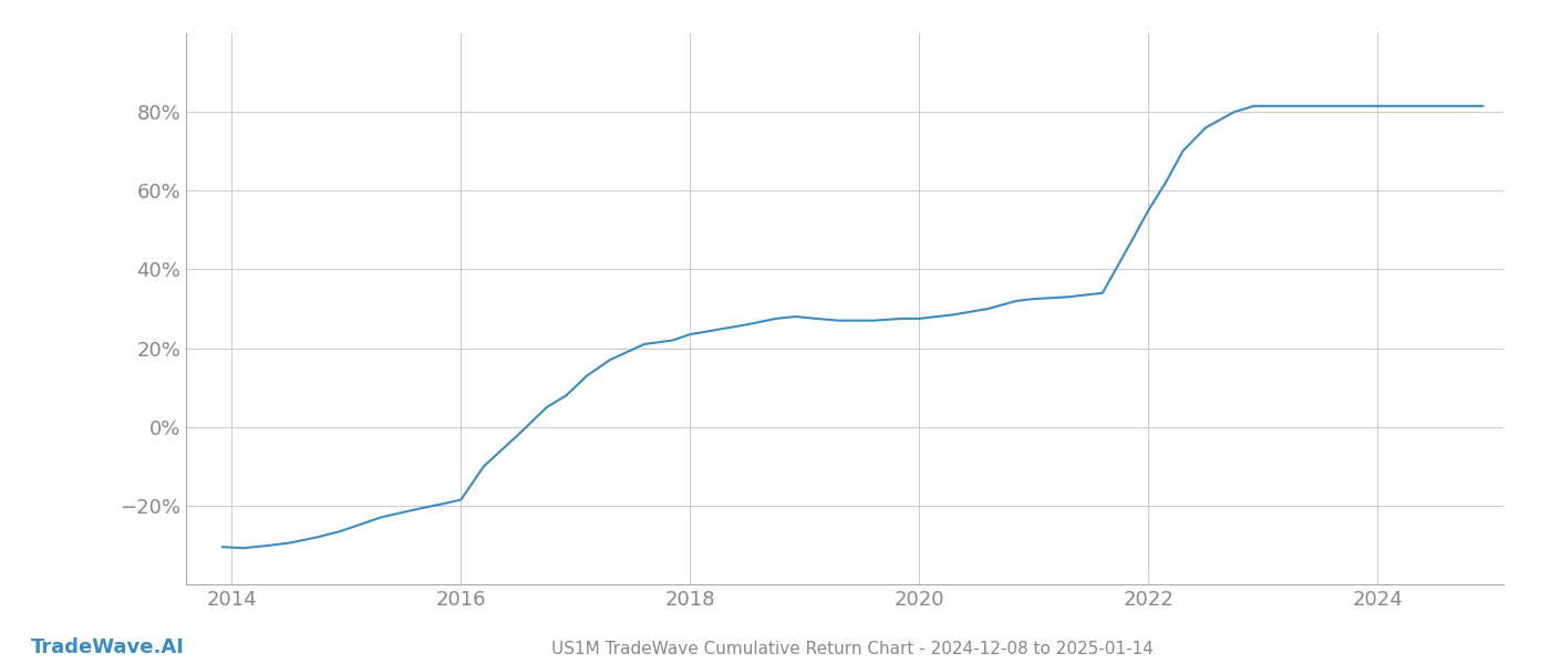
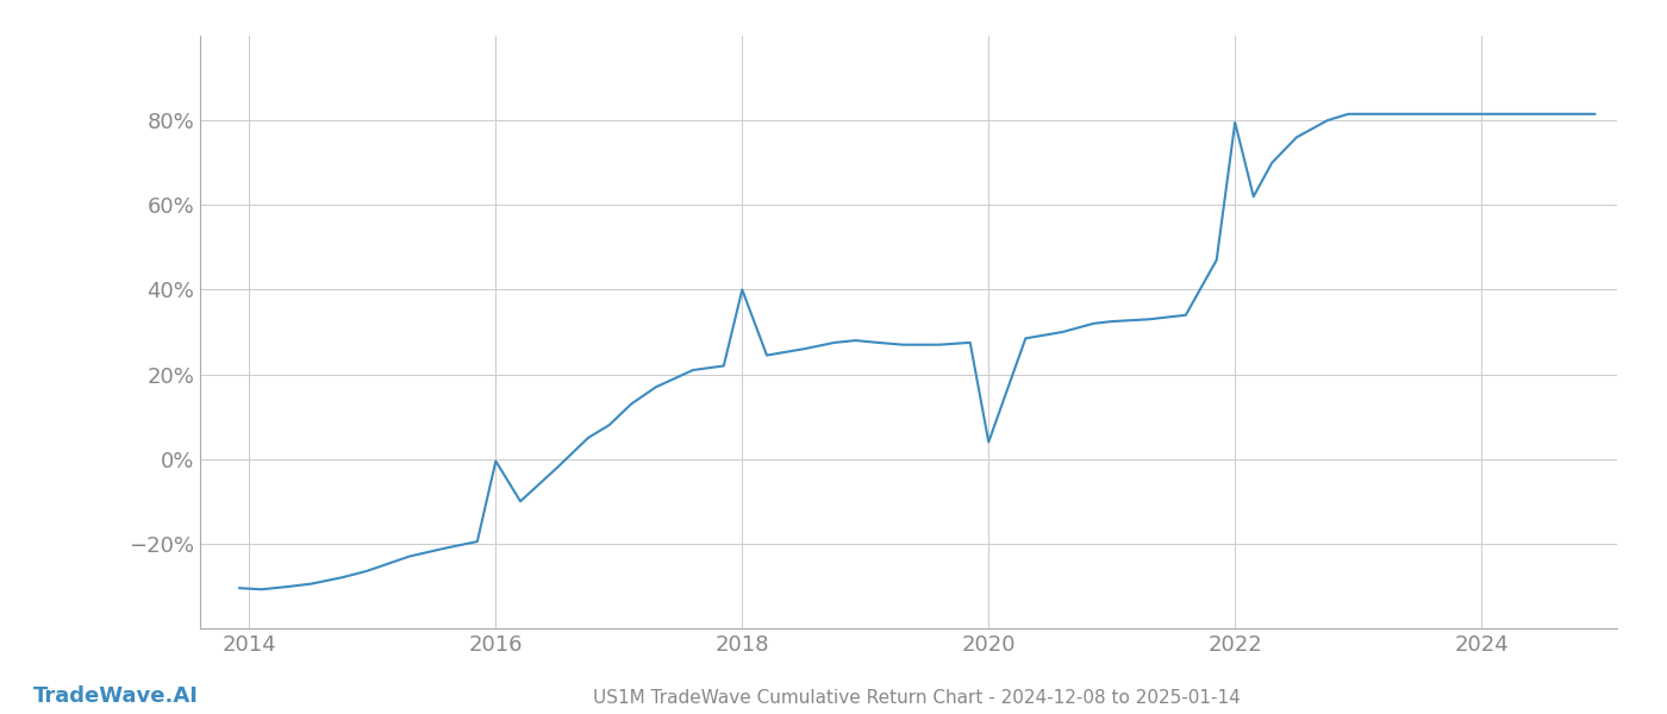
2016: -18.5% -> -0.5%
2018: 23.5% -> 40.0%
2020: 27.5% -> 4.0%
2022: 55.0% -> 79.5%
